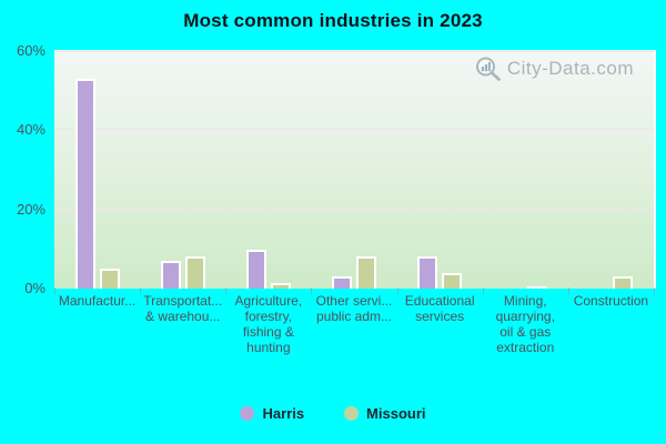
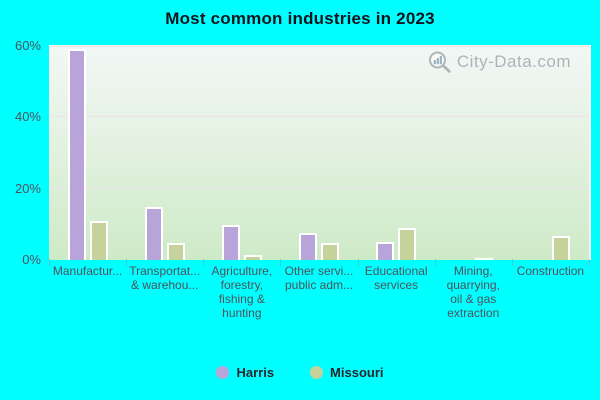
Harris/Manufactur...: 53% -> 59%
Missouri/Manufactur...: 5% -> 11%
Harris/Transportat... & warehou...: 7% -> 15%
Missouri/Transportat... & warehou...: 8% -> 5%
Harris/Other servi... public adm...: 3% -> 8%
Missouri/Other servi... public adm...: 8% -> 5%
Harris/Educational services: 8% -> 5%
Missouri/Educational services: 4% -> 9%
Missouri/Construction: 3% -> 7%
